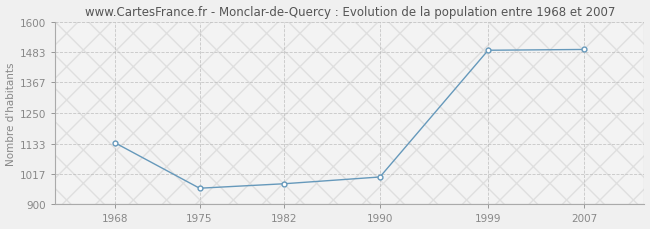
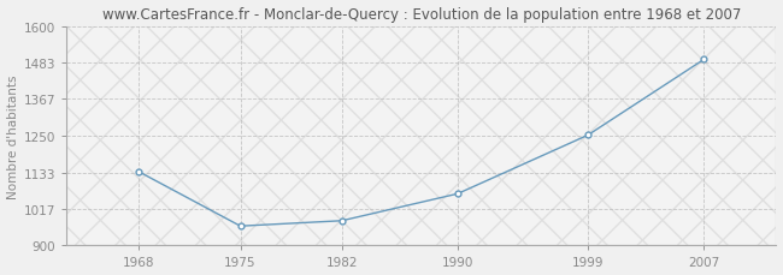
1990: 1005 -> 1065
1999: 1490 -> 1252
